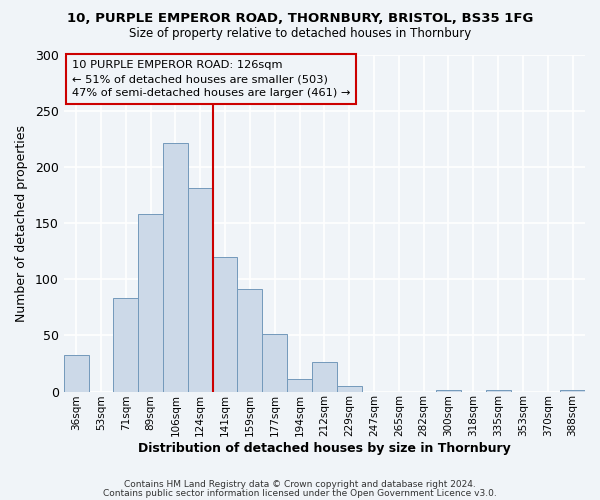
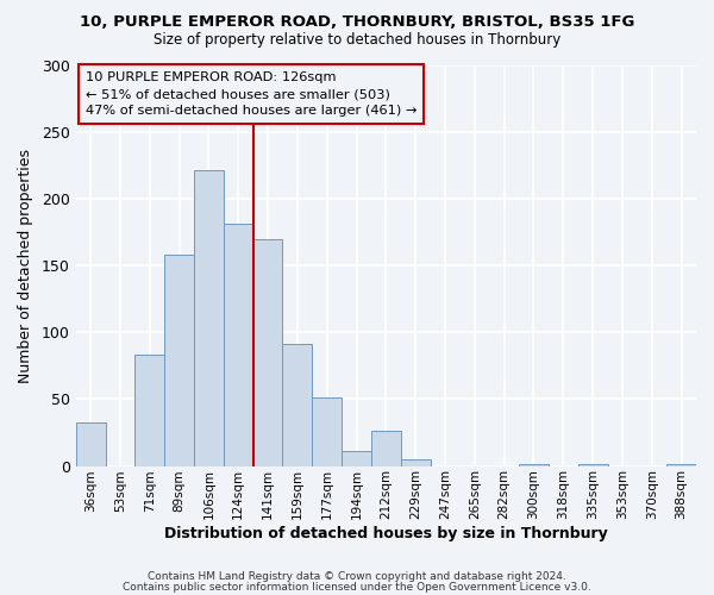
141sqm: 120 -> 170
